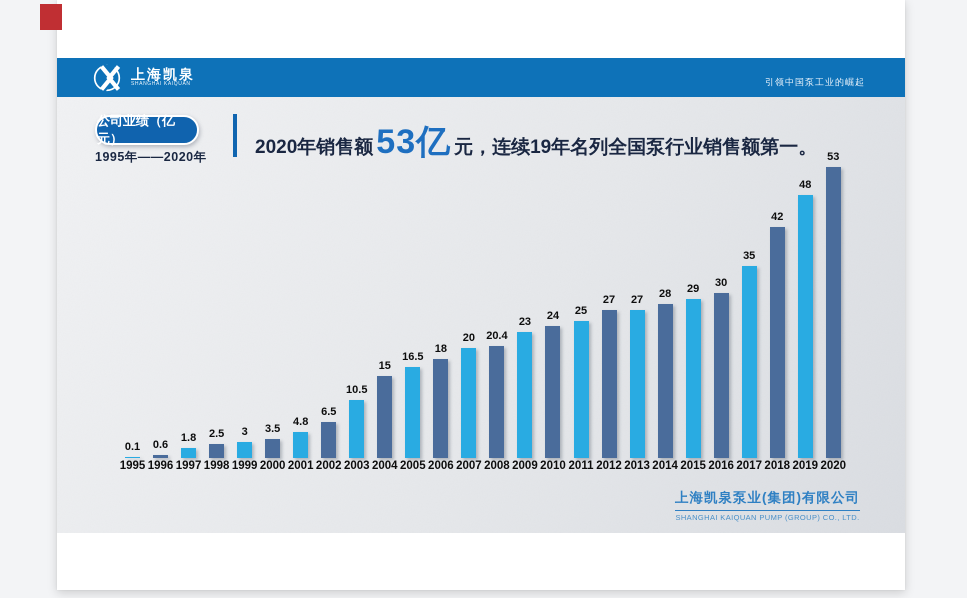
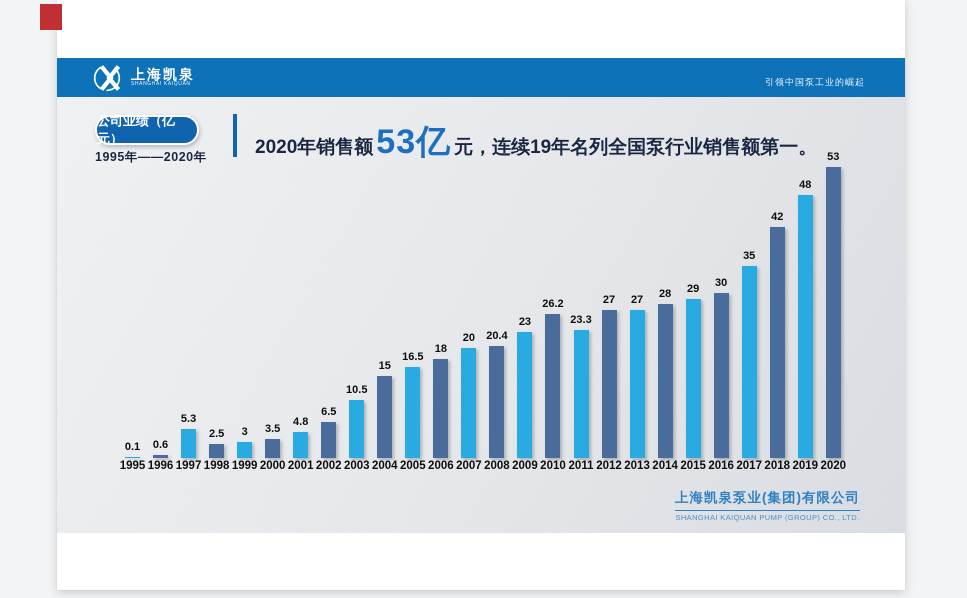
1997: 1.8 -> 5.3
2010: 24 -> 26.2
2011: 25 -> 23.3
